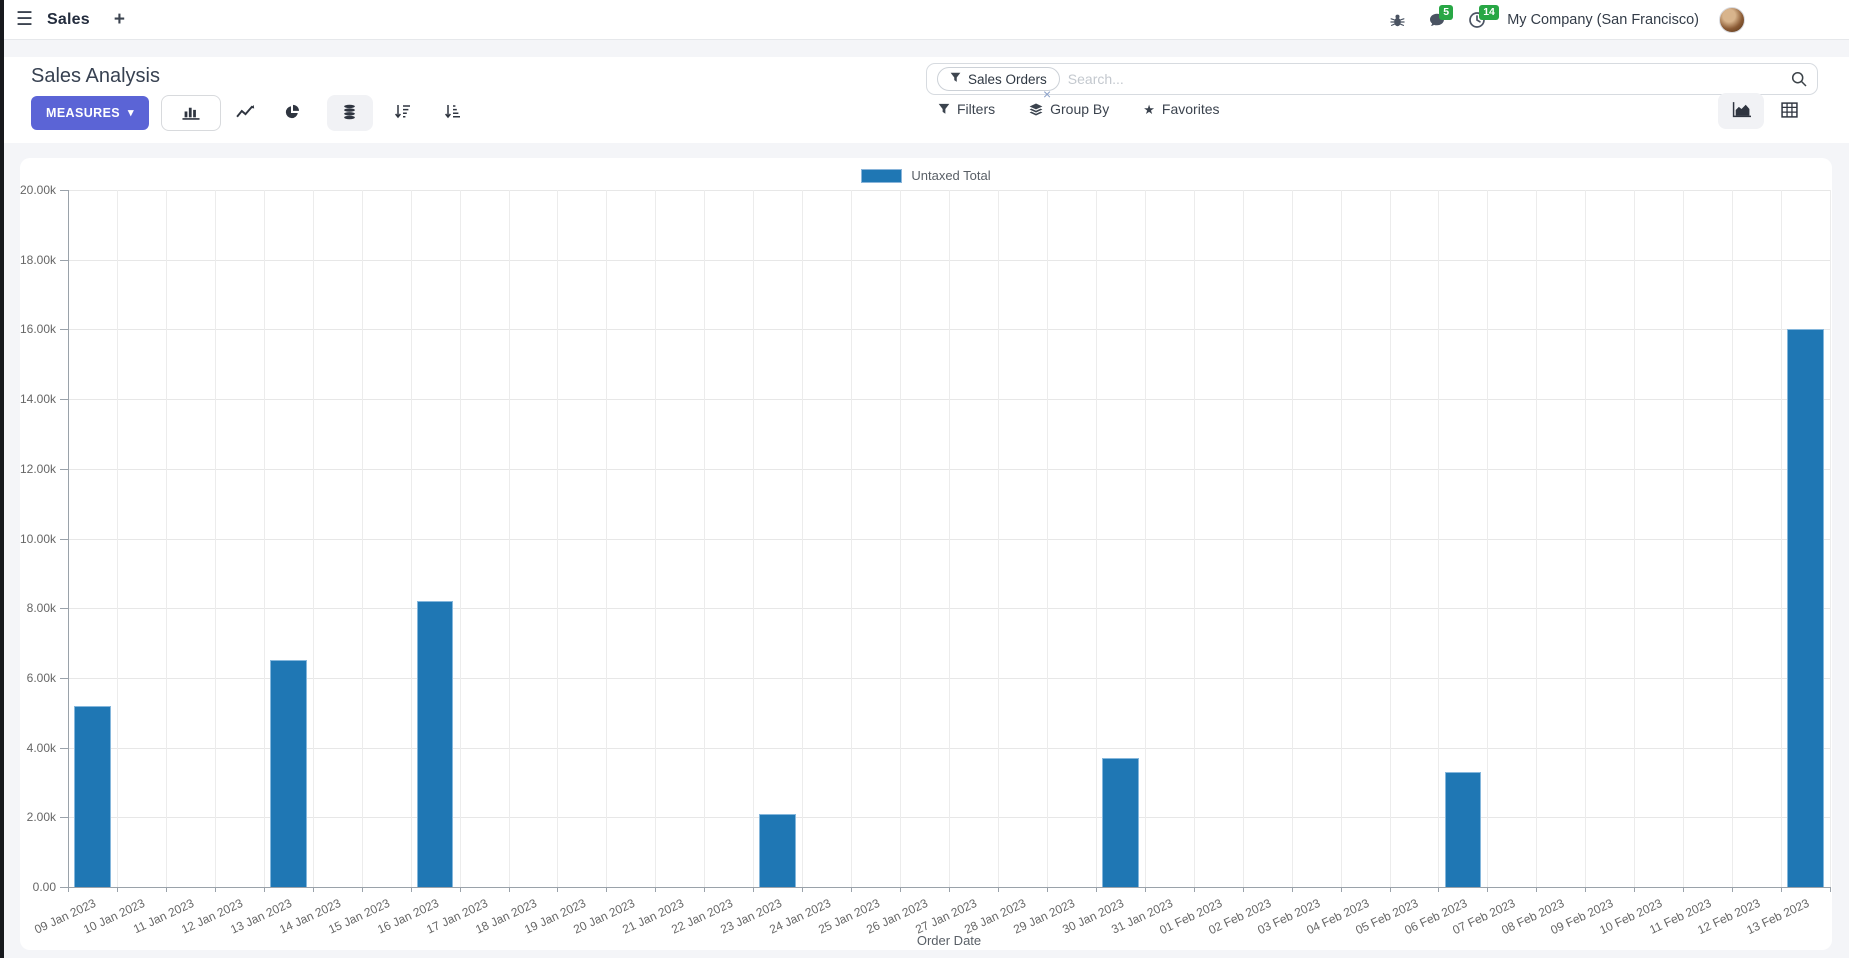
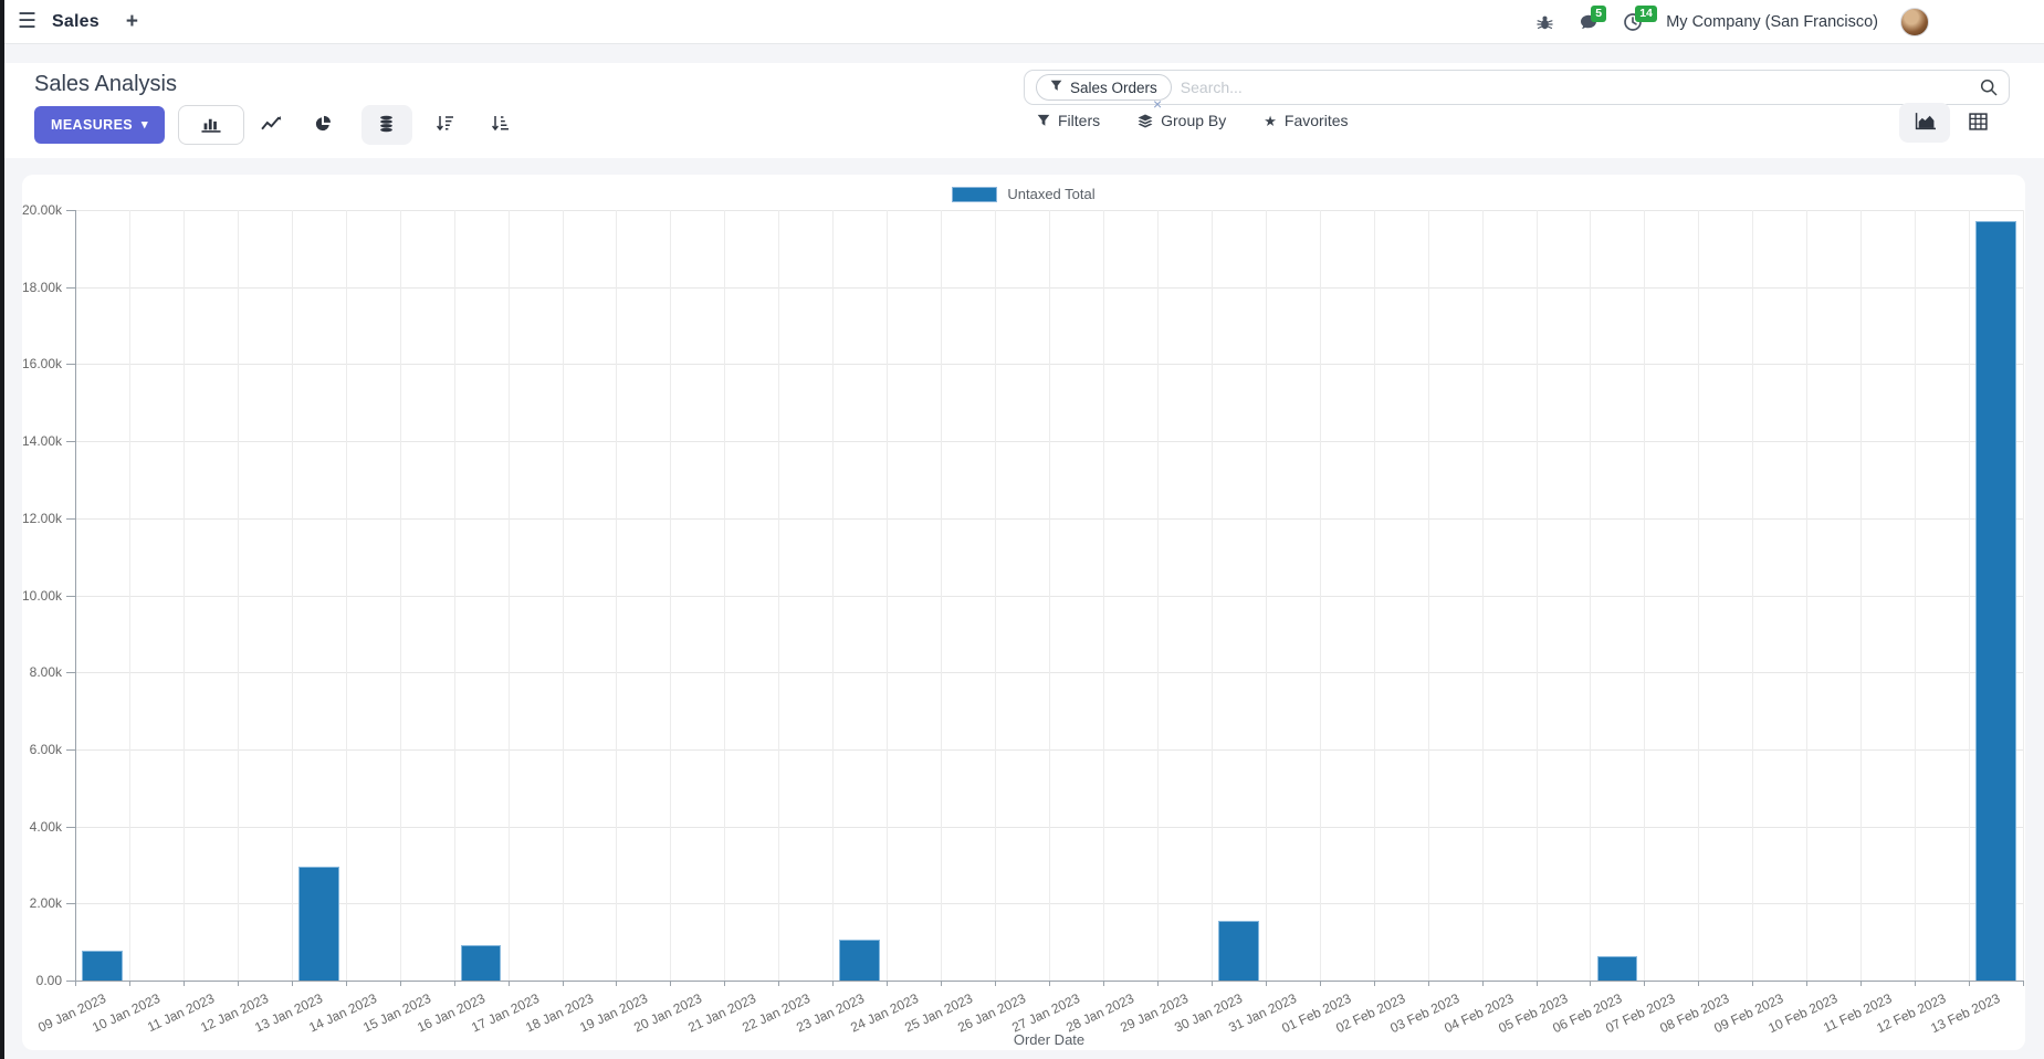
09 Jan 2023: 5.2k -> 0.8k
13 Jan 2023: 6.5k -> 3.0k
16 Jan 2023: 8.2k -> 0.9k
23 Jan 2023: 2.1k -> 1.1k
30 Jan 2023: 3.7k -> 1.6k
06 Feb 2023: 3.3k -> 0.6k
13 Feb 2023: 16.0k -> 19.7k
